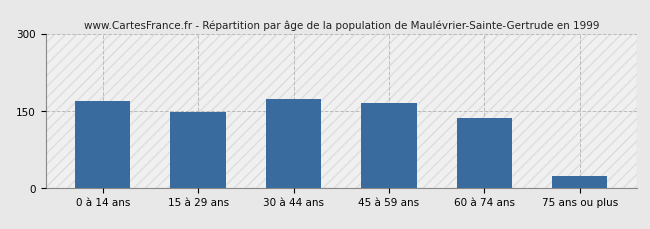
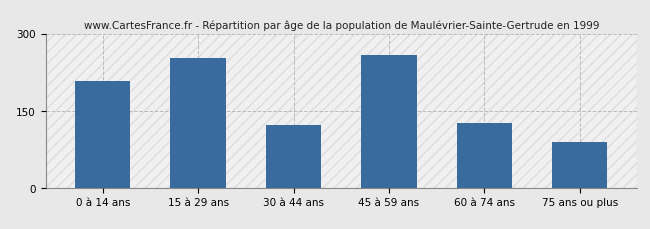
0 à 14 ans: 168 -> 208
15 à 29 ans: 147 -> 252
30 à 44 ans: 173 -> 122
45 à 59 ans: 165 -> 258
60 à 74 ans: 136 -> 126
75 ans ou plus: 22 -> 88
